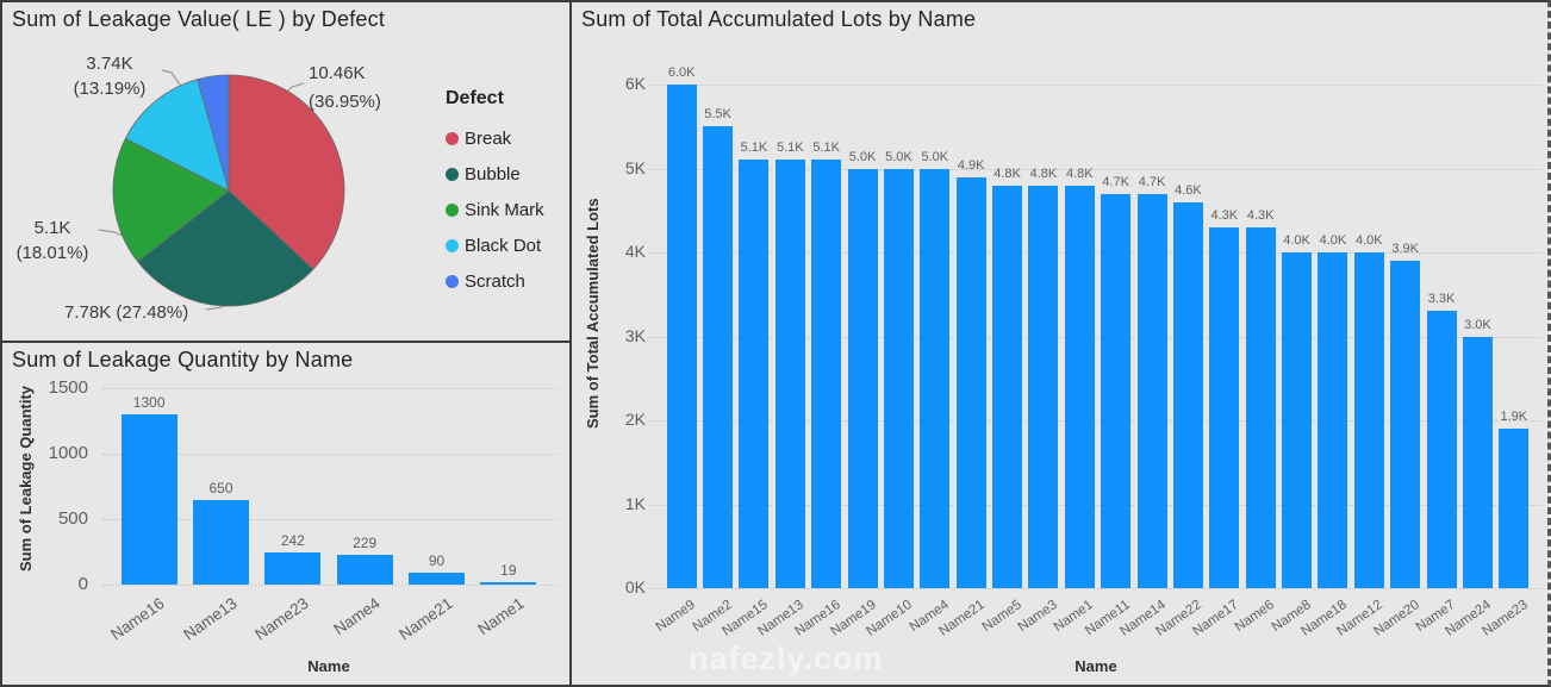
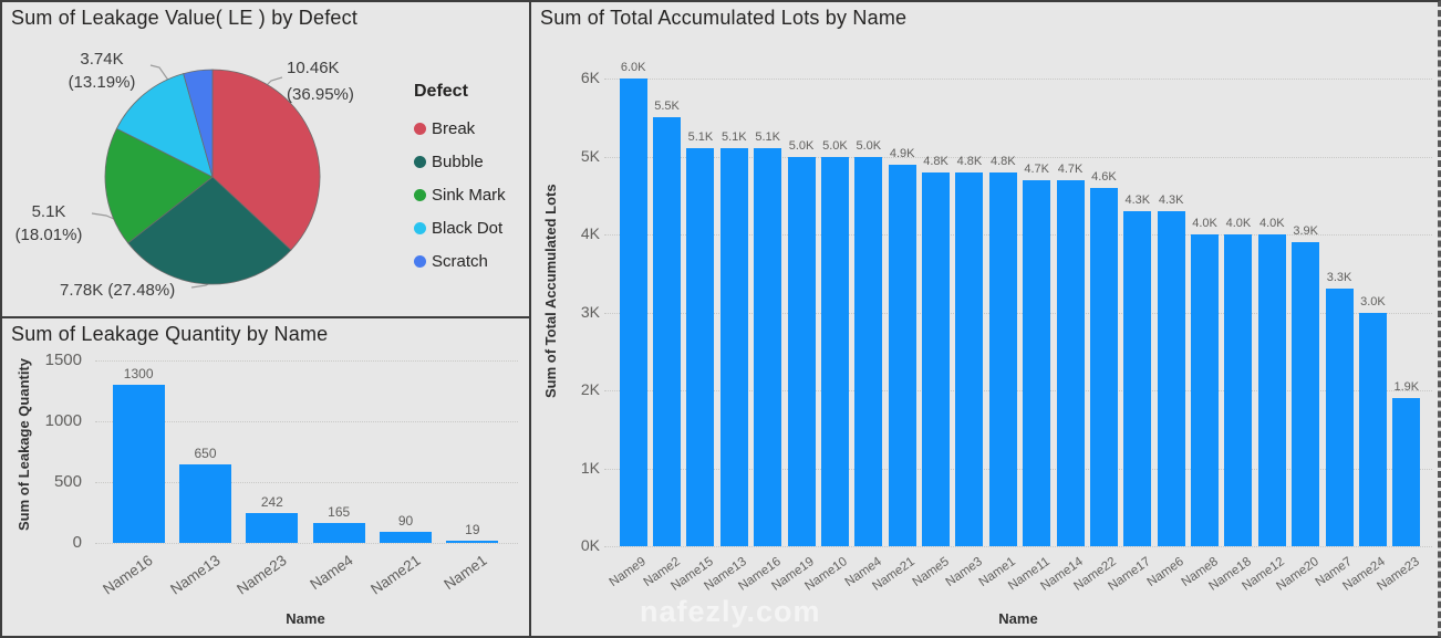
Sum of Leakage Quantity by Name/Name4: 229 -> 165
